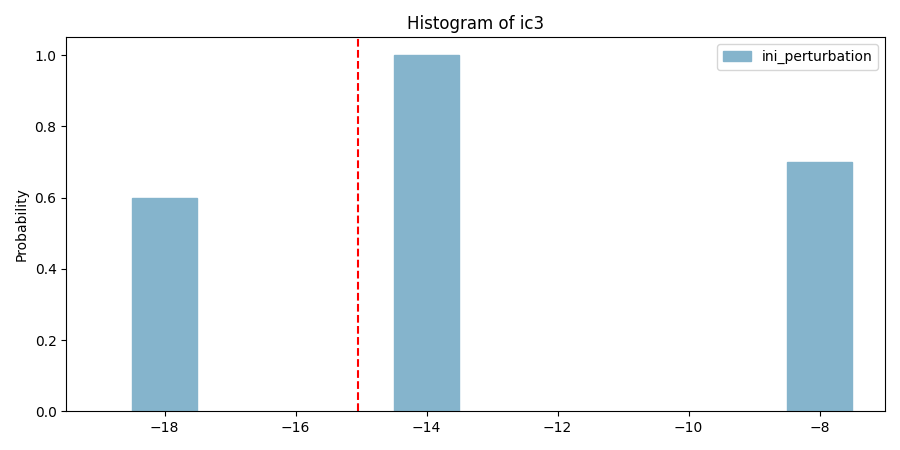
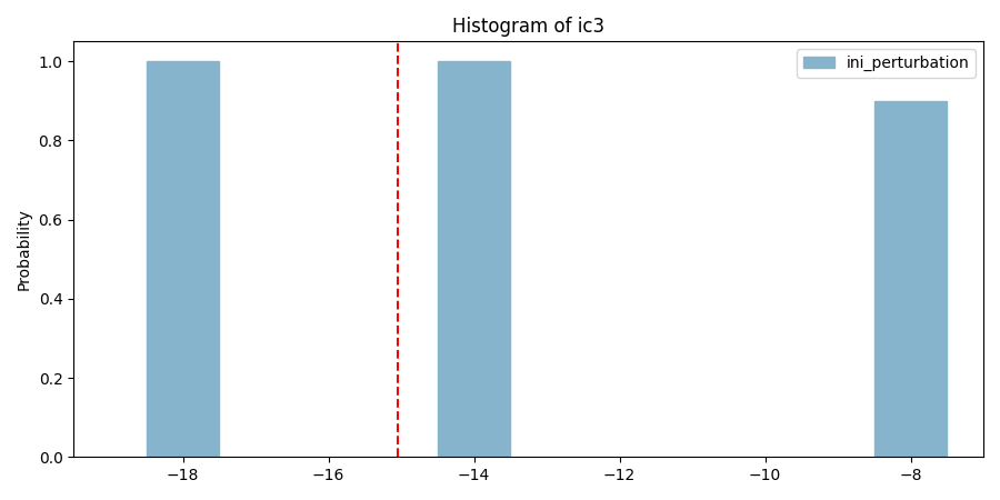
−18: 0.6 -> 1.0
−8: 0.7 -> 0.9
